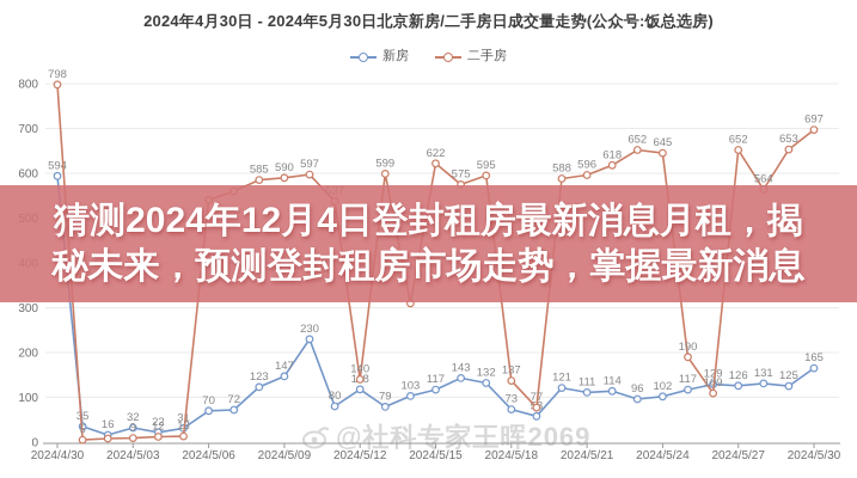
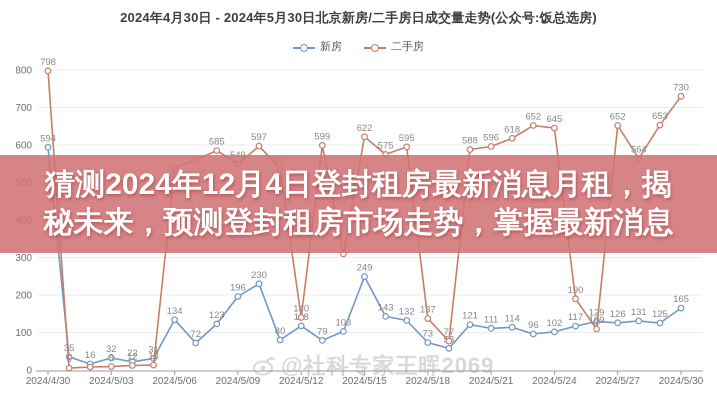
新房/2024/5/06: 70 -> 134
新房/2024/5/09: 147 -> 196
二手房/2024/5/09: 590 -> 549
新房/2024/5/15: 117 -> 249
二手房/2024/5/30: 697 -> 730
